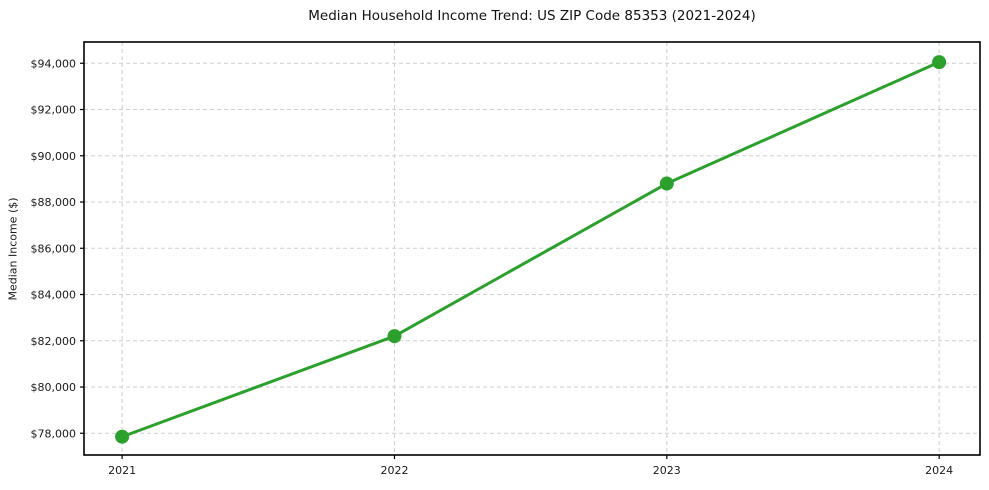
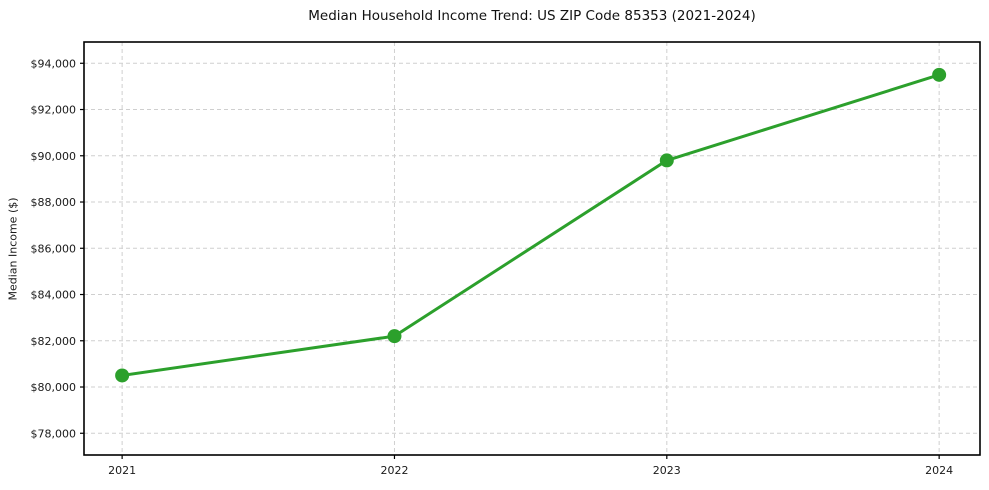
2021: $77800 -> $80500
2023: $88800 -> $89800
2024: $94000 -> $93500
